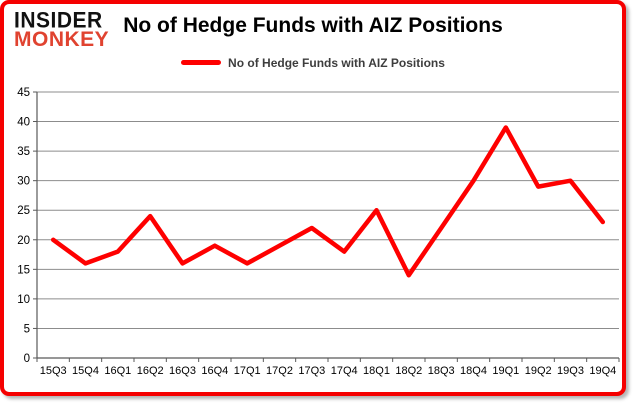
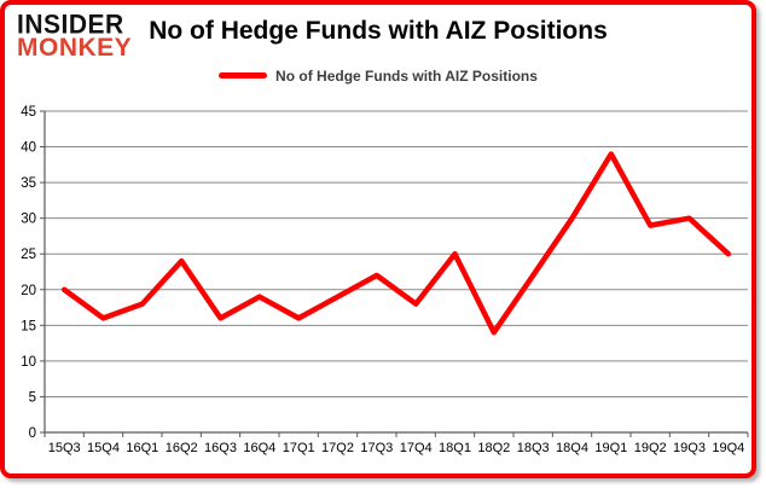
19Q4: 23 -> 25
